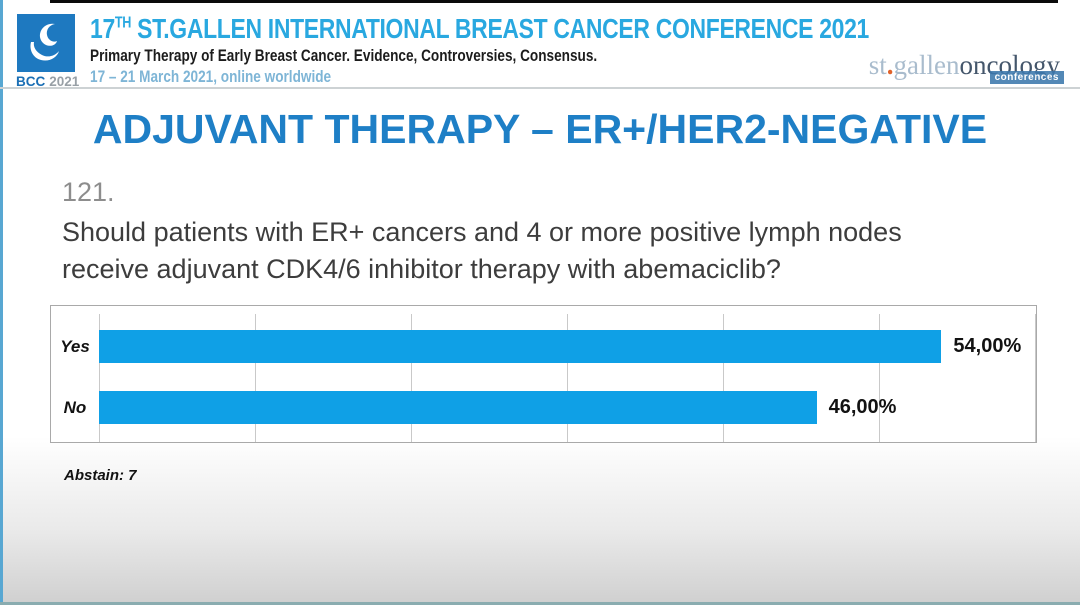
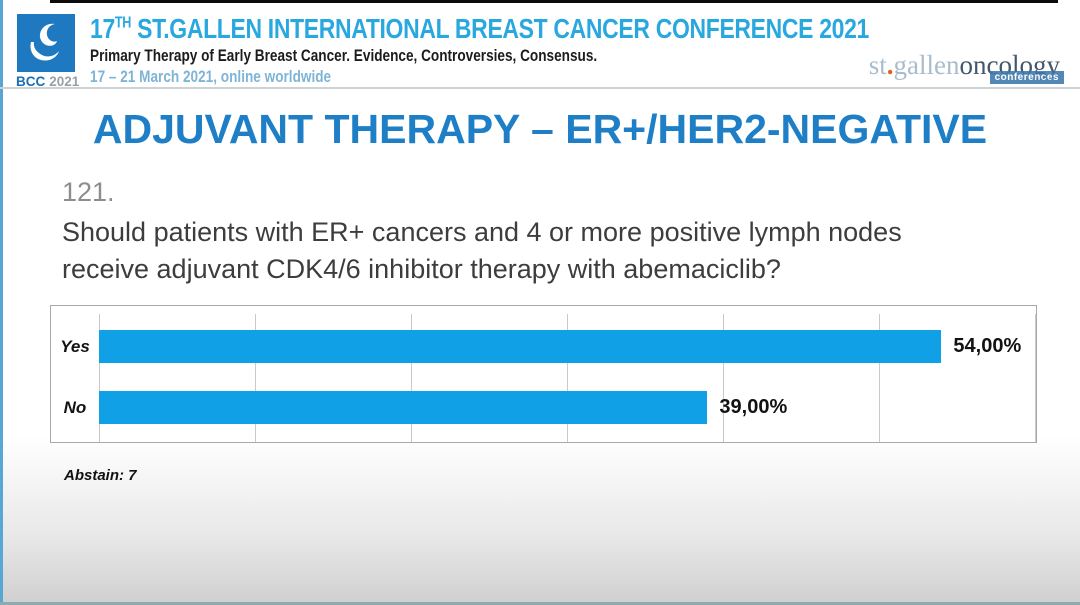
No: 46,00% -> 39,00%
